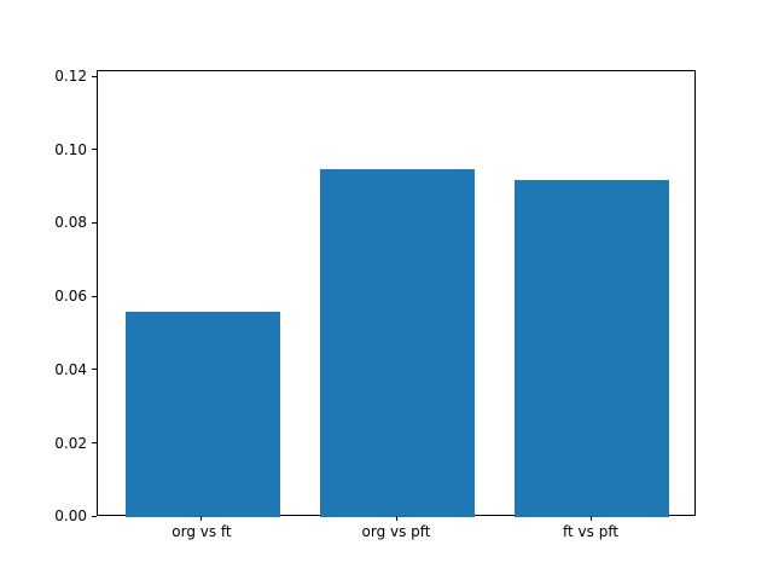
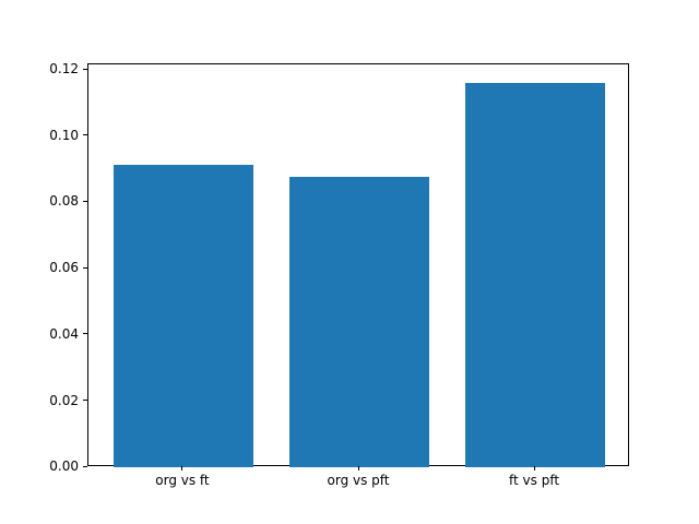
org vs ft: 0.056 -> 0.091
org vs pft: 0.095 -> 0.088
ft vs pft: 0.092 -> 0.116
